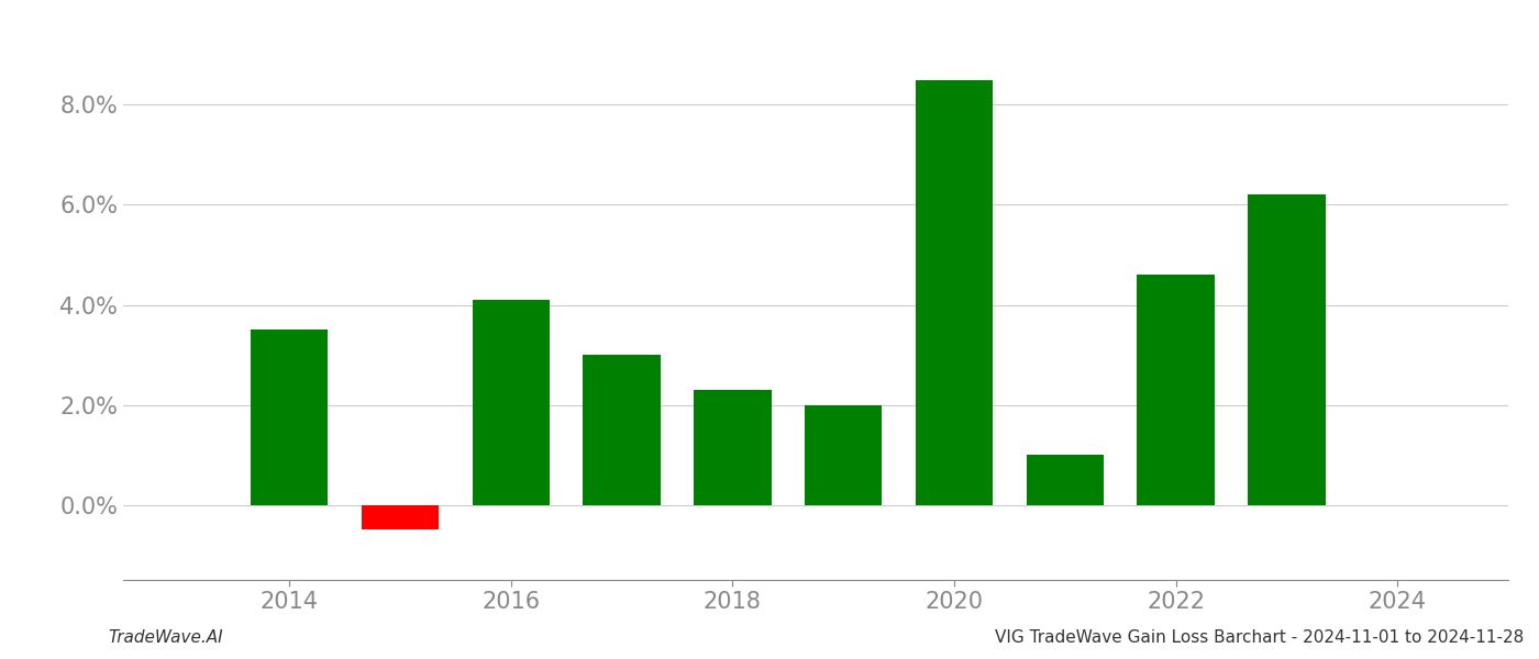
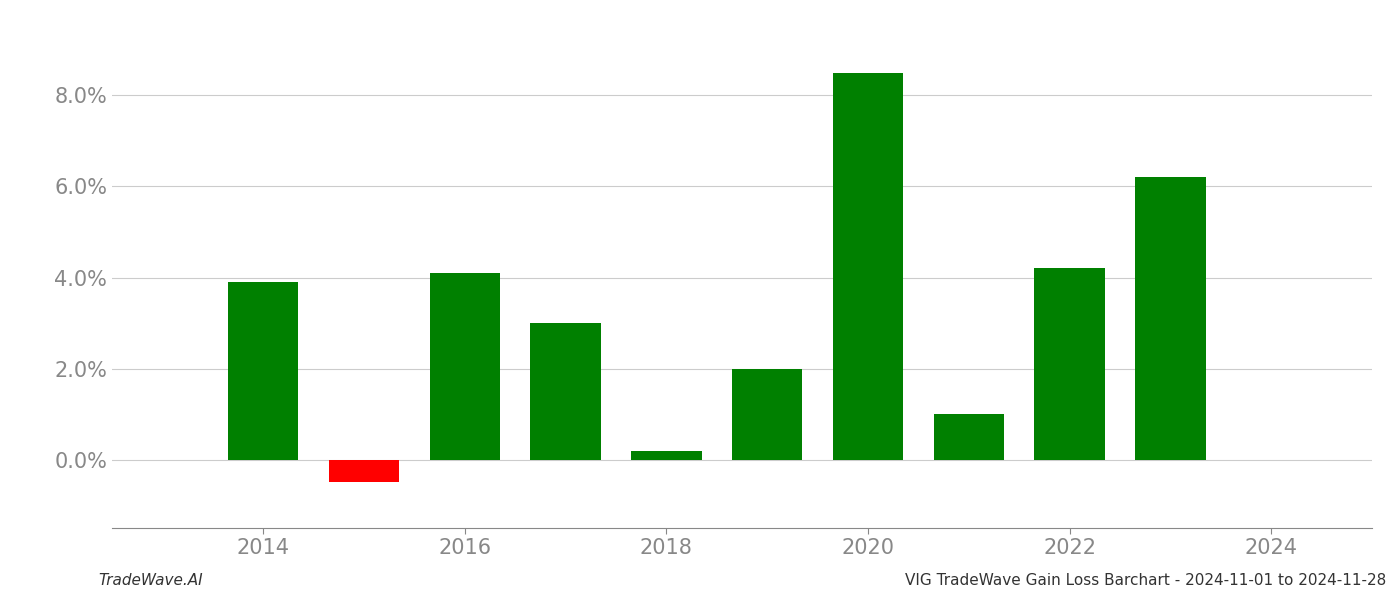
2014: 3.5% -> 3.9%
2018: 2.3% -> 0.2%
2022: 4.6% -> 4.2%
